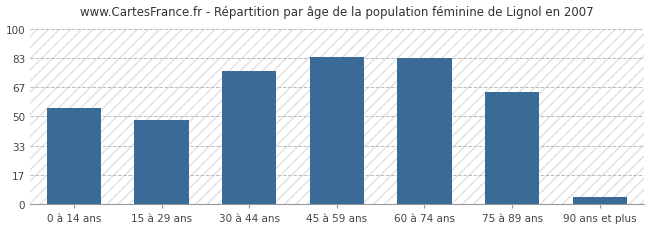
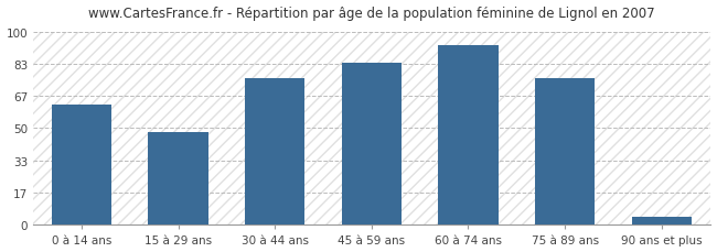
0 à 14 ans: 55 -> 62
60 à 74 ans: 83 -> 93
75 à 89 ans: 64 -> 76
